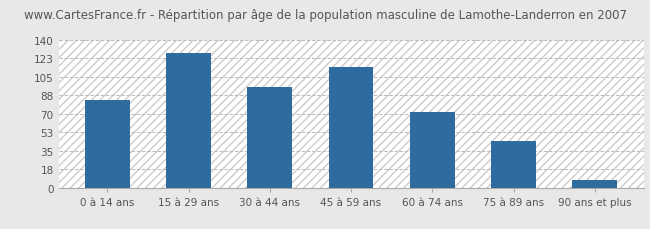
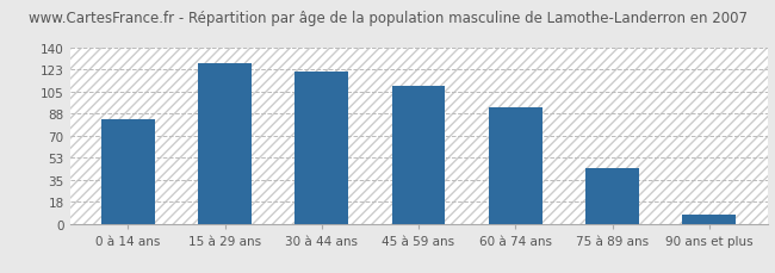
30 à 44 ans: 96 -> 121
45 à 59 ans: 115 -> 110
60 à 74 ans: 72 -> 93
